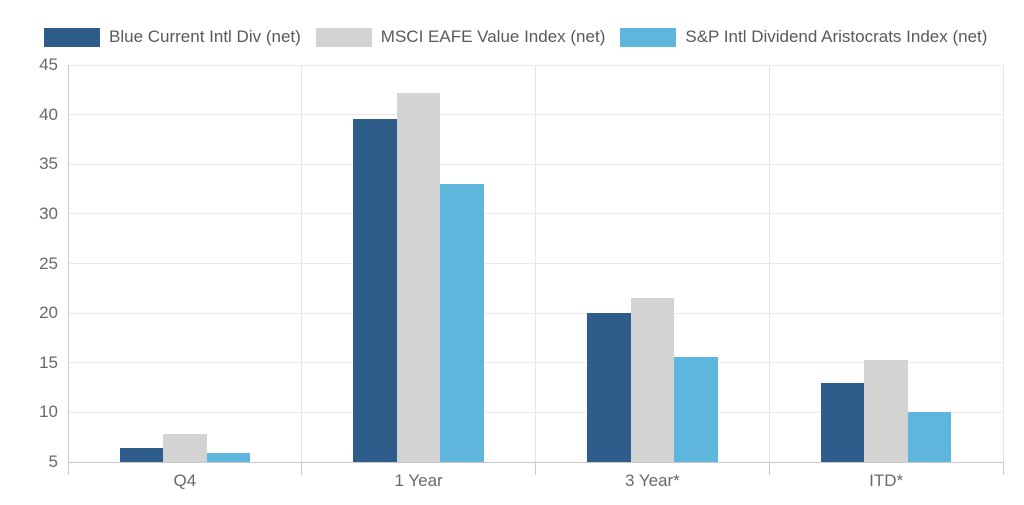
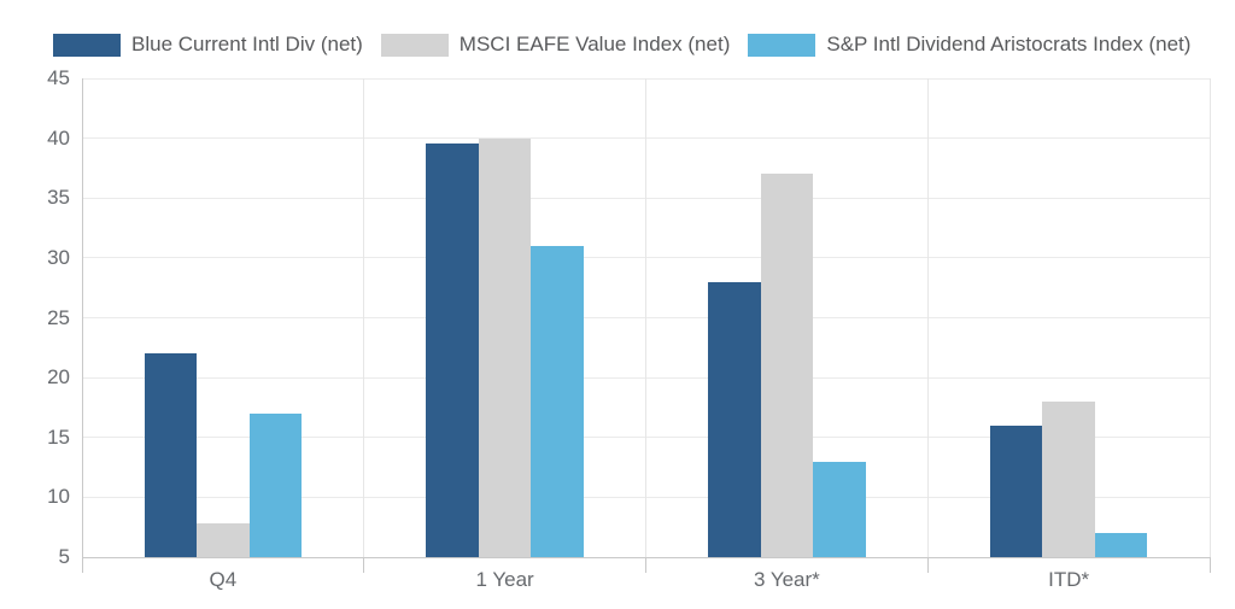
Blue Current Intl Div (net)/Q4: 6 -> 22
S&P Intl Dividend Aristocrats Index (net)/Q4: 6 -> 17
MSCI EAFE Value Index (net)/1 Year: 42 -> 40
S&P Intl Dividend Aristocrats Index (net)/1 Year: 33 -> 31
Blue Current Intl Div (net)/3 Year*: 20 -> 28
MSCI EAFE Value Index (net)/3 Year*: 22 -> 37
S&P Intl Dividend Aristocrats Index (net)/3 Year*: 16 -> 13
Blue Current Intl Div (net)/ITD*: 13 -> 16
MSCI EAFE Value Index (net)/ITD*: 15 -> 18
S&P Intl Dividend Aristocrats Index (net)/ITD*: 10 -> 7
